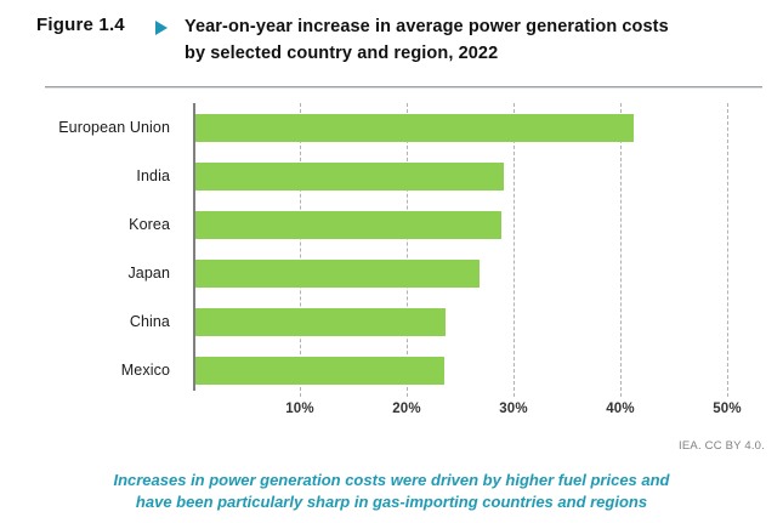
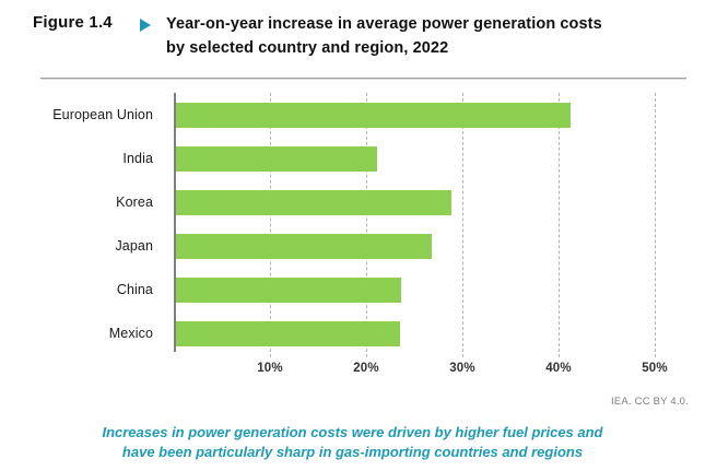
India: 29% -> 21%
